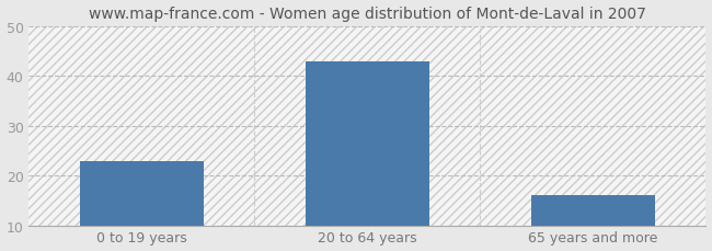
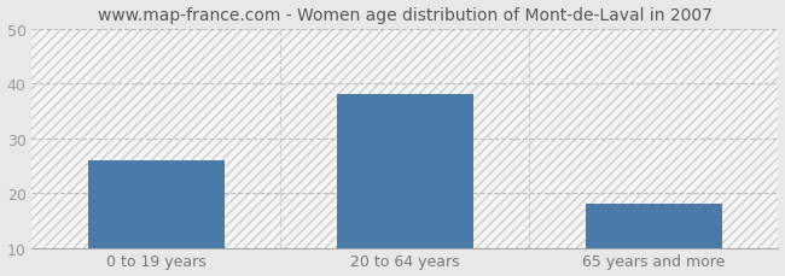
0 to 19 years: 23 -> 26
20 to 64 years: 43 -> 38
65 years and more: 16 -> 18
